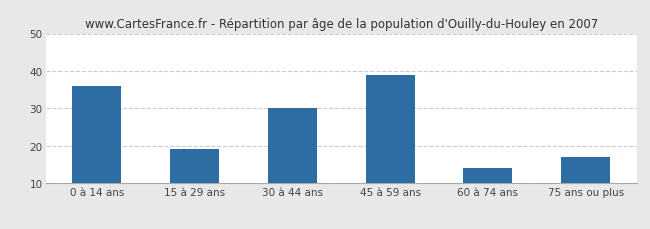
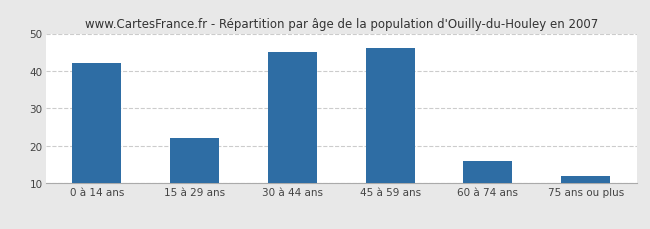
0 à 14 ans: 36 -> 42
15 à 29 ans: 19 -> 22
30 à 44 ans: 30 -> 45
45 à 59 ans: 39 -> 46
60 à 74 ans: 14 -> 16
75 ans ou plus: 17 -> 12
